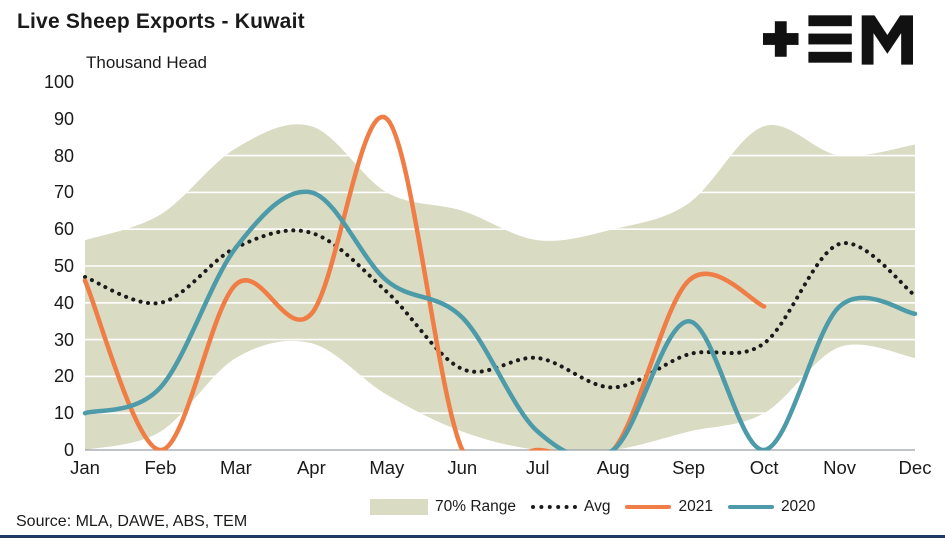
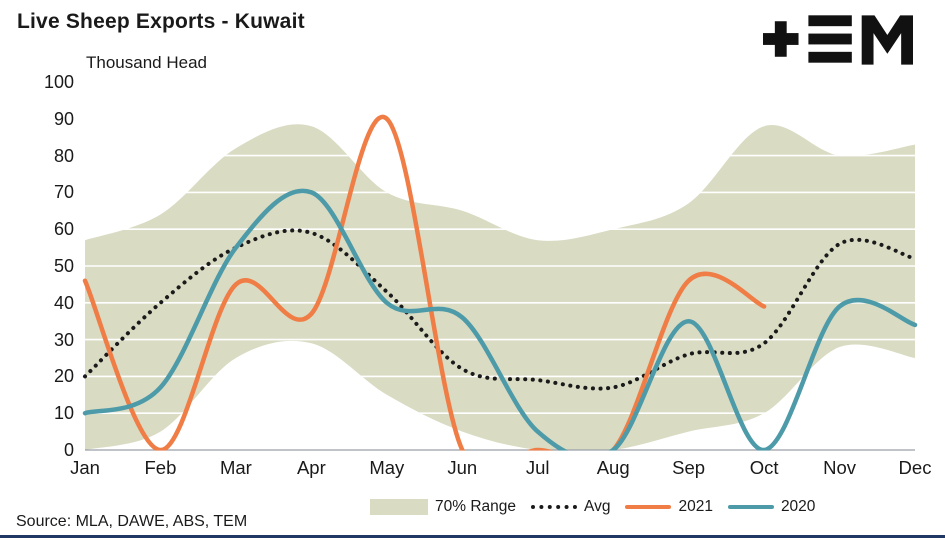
Avg/Jan: 47 -> 20
2020/May: 46 -> 40
Avg/Jul: 25 -> 19
Avg/Dec: 42 -> 52
2020/Dec: 37 -> 34
